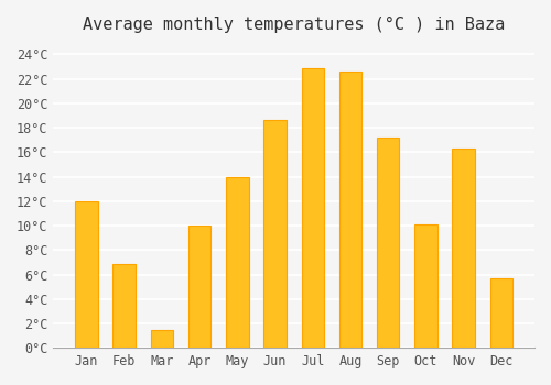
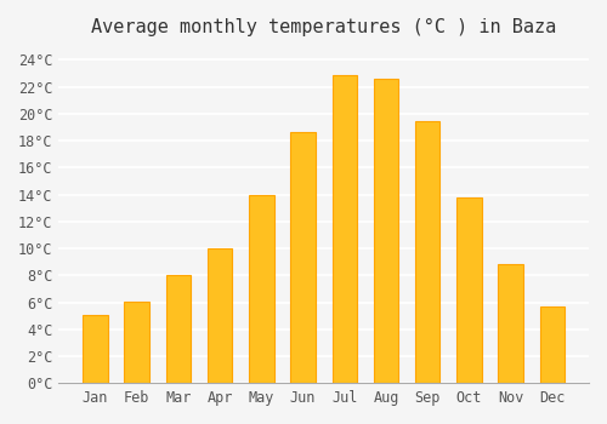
Jan: 12.0°C -> 5.1°C
Feb: 6.9°C -> 6.1°C
Mar: 1.5°C -> 8.0°C
Sep: 17.2°C -> 19.4°C
Oct: 10.1°C -> 13.8°C
Nov: 16.3°C -> 8.8°C
